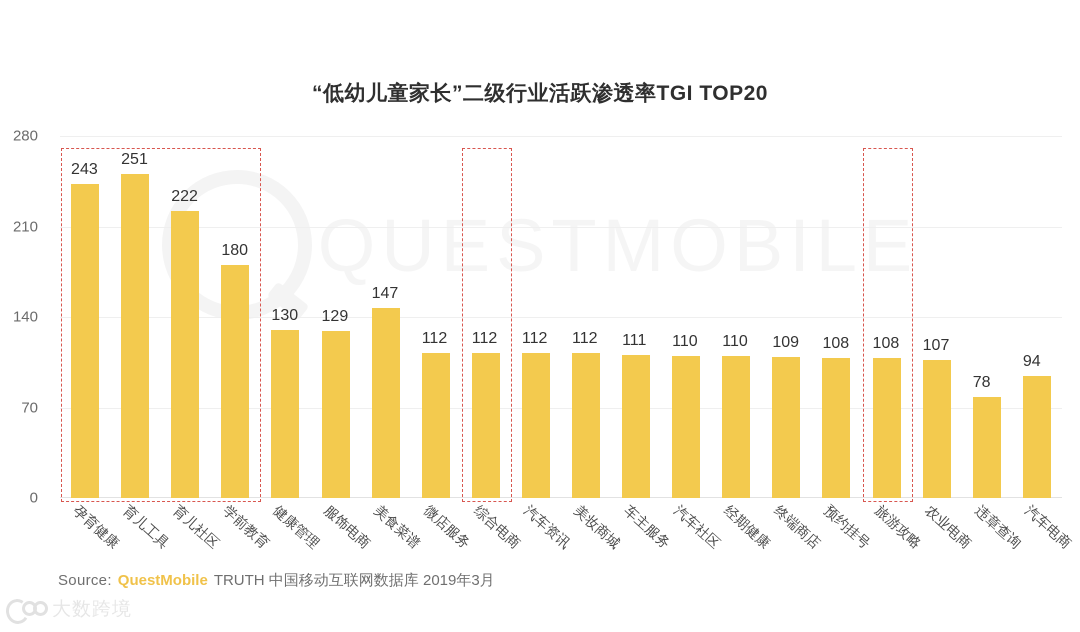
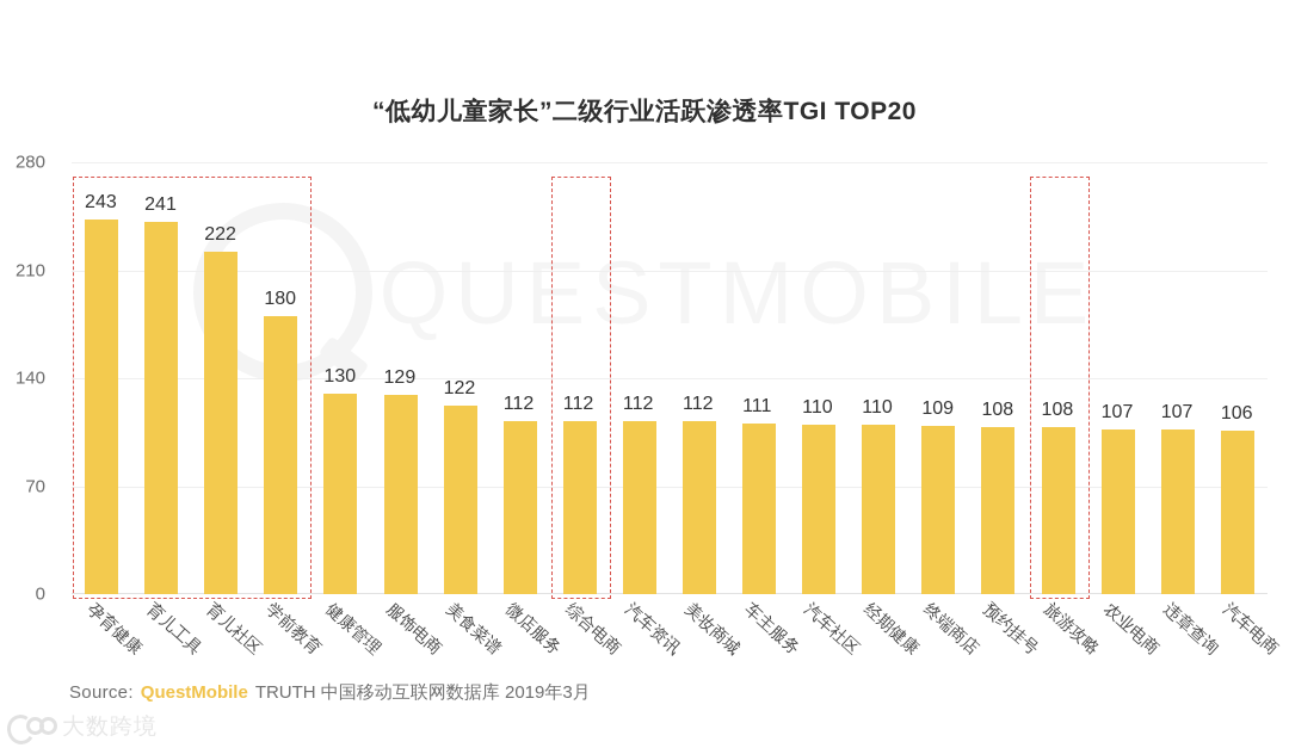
育儿工具: 251 -> 241
美食菜谱: 147 -> 122
违章查询: 78 -> 107
汽车电商: 94 -> 106
